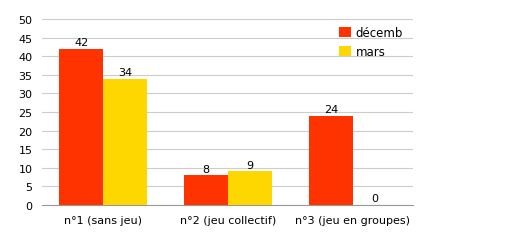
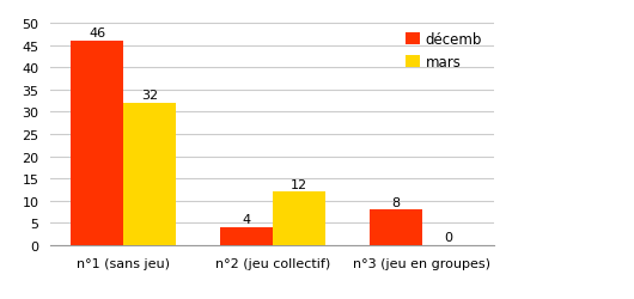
décemb/n°1 (sans jeu): 42 -> 46
mars/n°1 (sans jeu): 34 -> 32
décemb/n°2 (jeu collectif): 8 -> 4
mars/n°2 (jeu collectif): 9 -> 12
décemb/n°3 (jeu en groupes): 24 -> 8
